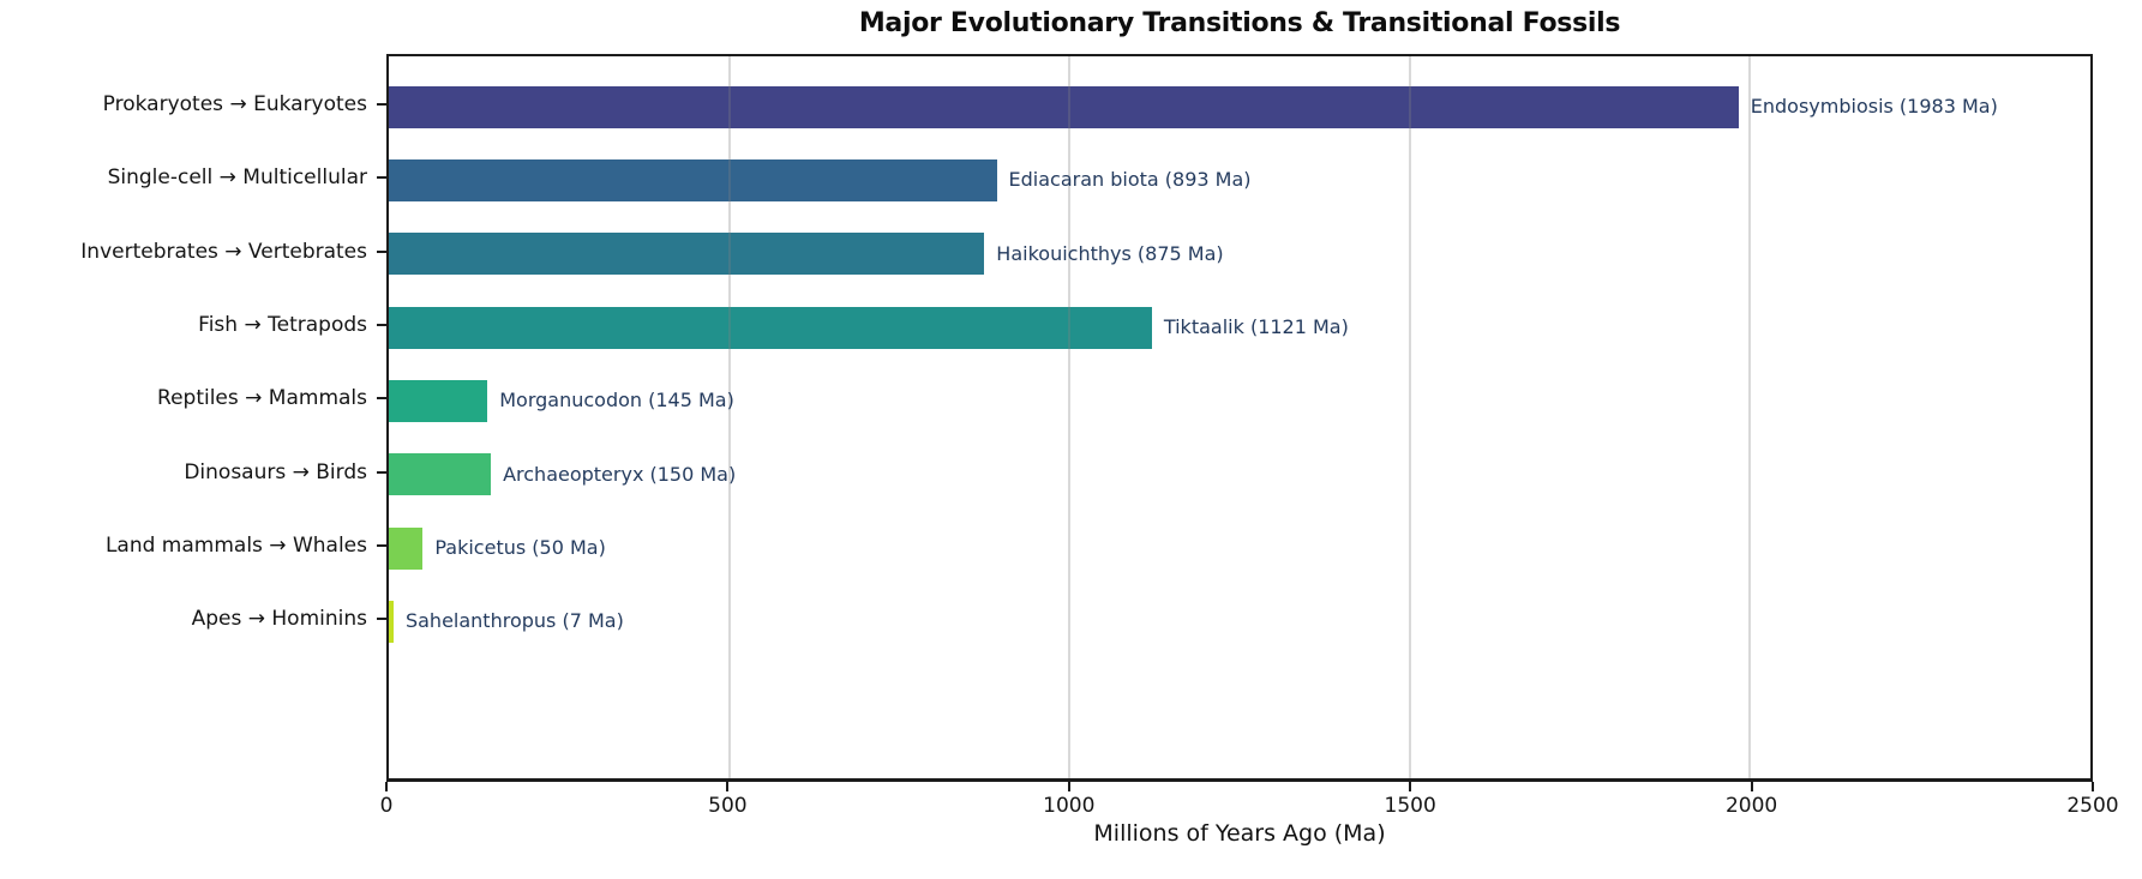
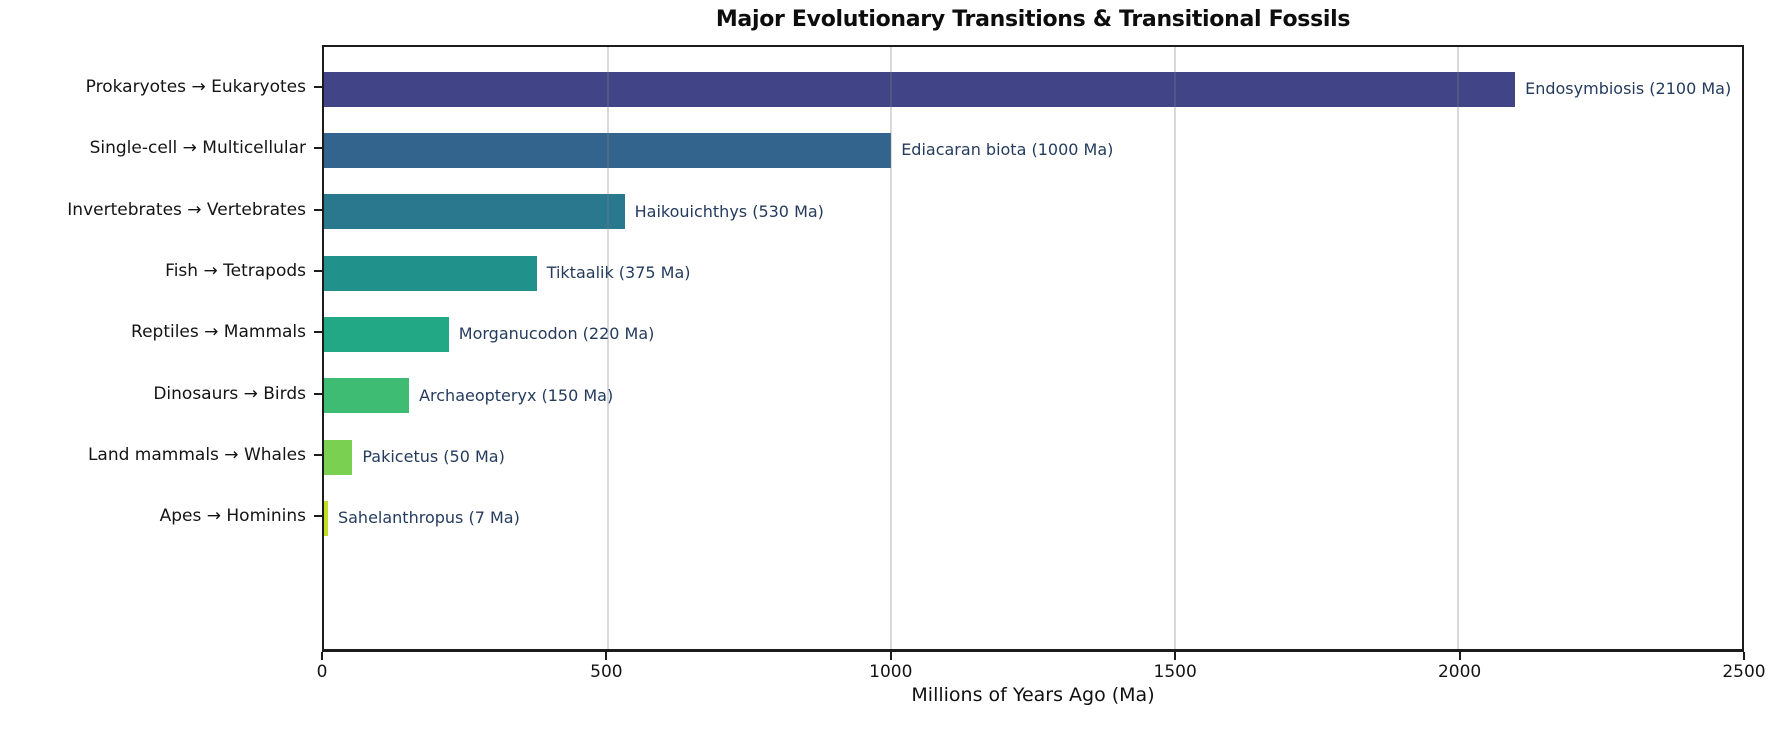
Prokaryotes → Eukaryotes: 1983 -> 2100
Single-cell → Multicellular: 893 -> 1000
Invertebrates → Vertebrates: 875 -> 530
Fish → Tetrapods: 1121 -> 375
Reptiles → Mammals: 145 -> 220
